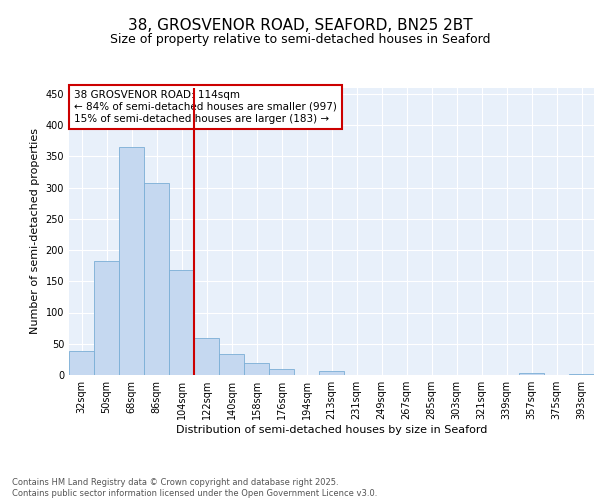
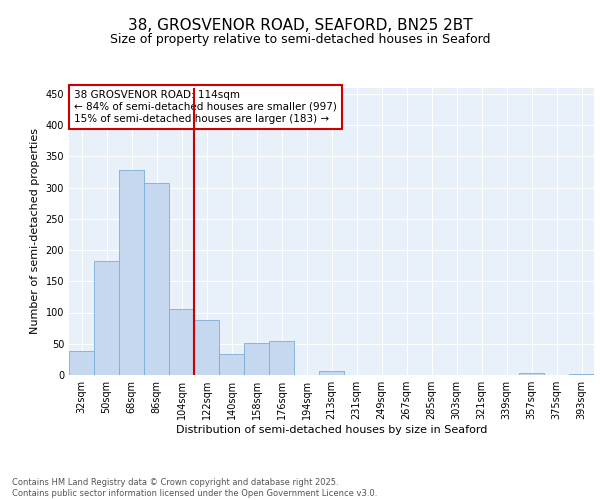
68sqm: 365 -> 328
104sqm: 168 -> 106
122sqm: 60 -> 88
158sqm: 20 -> 52
176sqm: 9 -> 54
